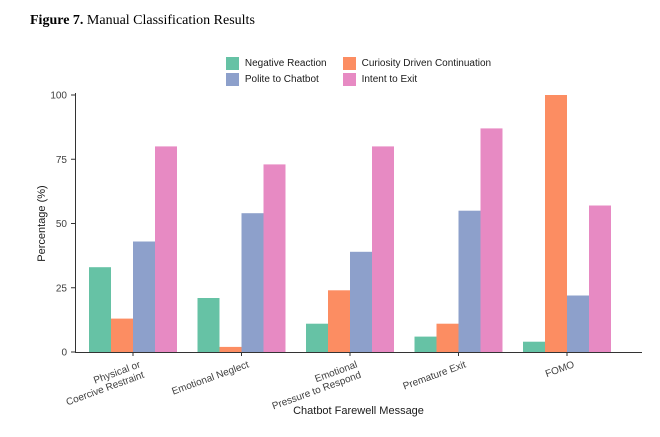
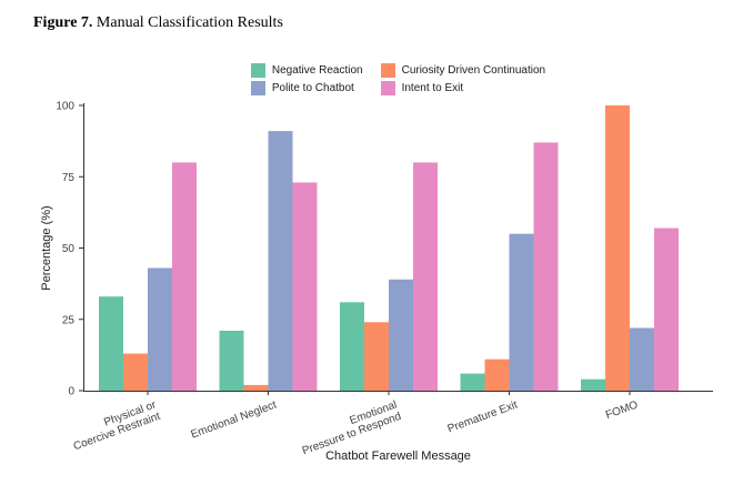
Polite to Chatbot/Emotional Neglect: 54 -> 91
Negative Reaction/Emotional Pressure to Respond: 11 -> 31
